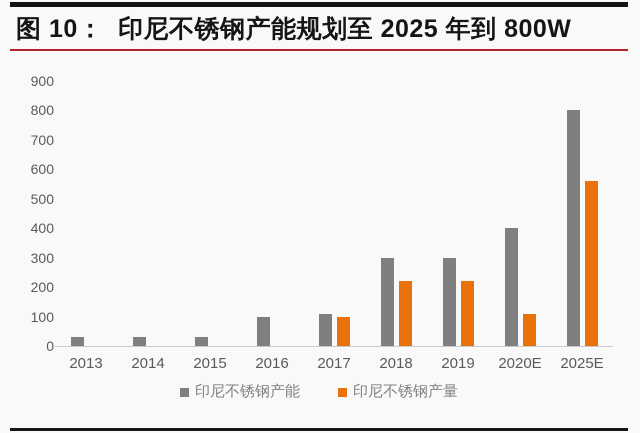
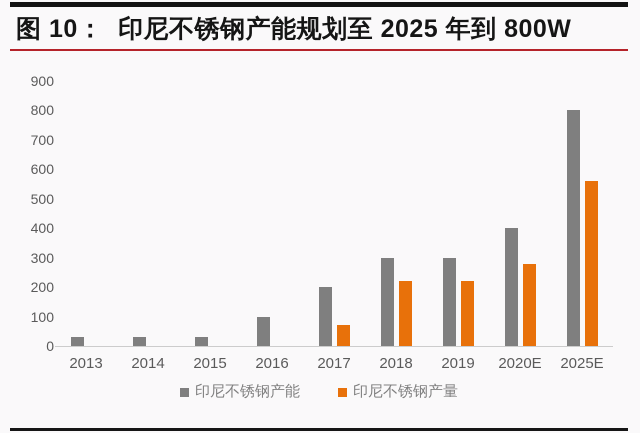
印尼不锈钢产能/2017: 110 -> 200
印尼不锈钢产量/2017: 100 -> 70
印尼不锈钢产量/2020E: 110 -> 280
